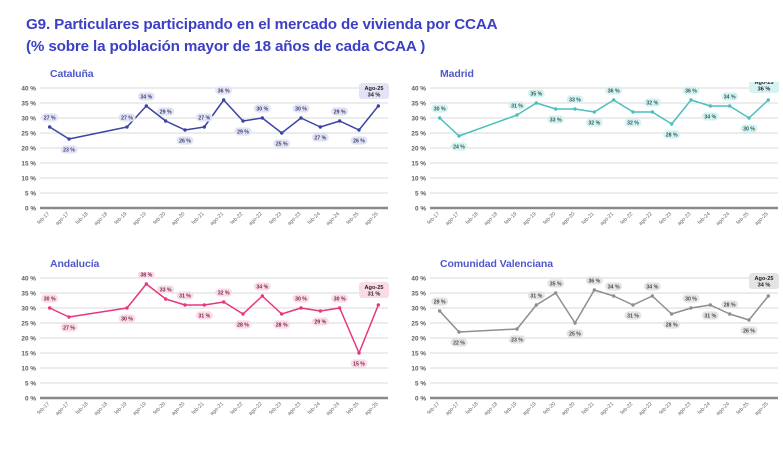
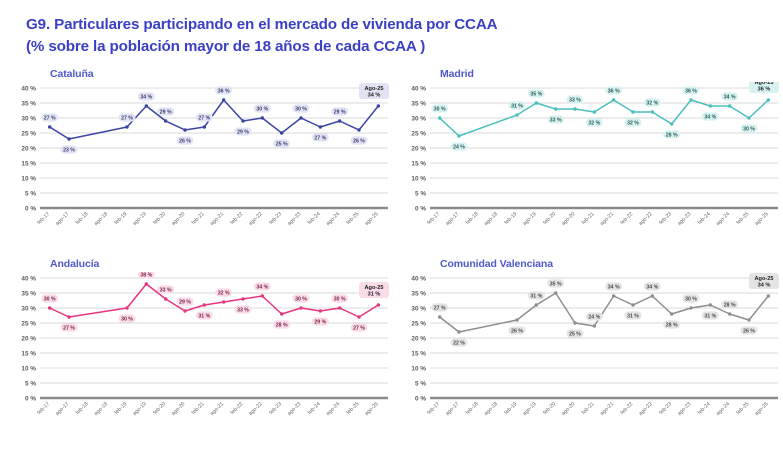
Andalucía/ago-20: 31 -> 29
Andalucía/feb-22: 28 -> 33
Andalucía/feb-25: 15 -> 27
Comunidad Valenciana/feb-17: 29 -> 27
Comunidad Valenciana/feb-19: 23 -> 26
Comunidad Valenciana/feb-21: 36 -> 24
